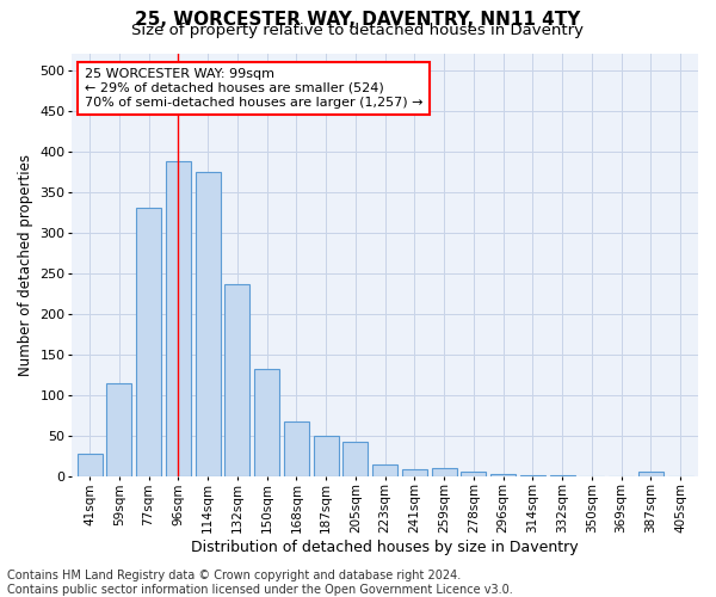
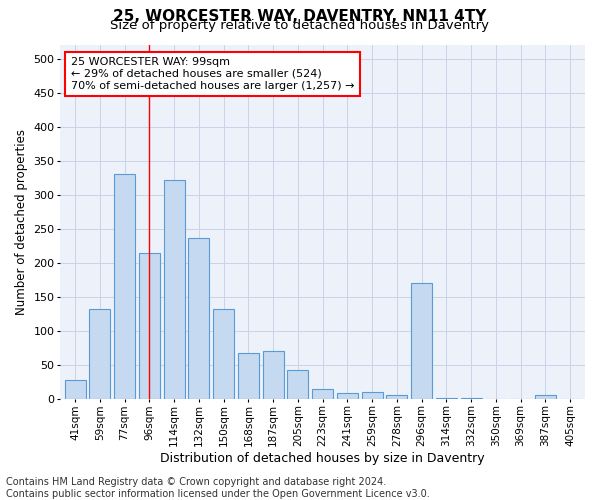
59sqm: 115 -> 132
96sqm: 387 -> 214
114sqm: 375 -> 322
187sqm: 50 -> 70
296sqm: 2 -> 170
